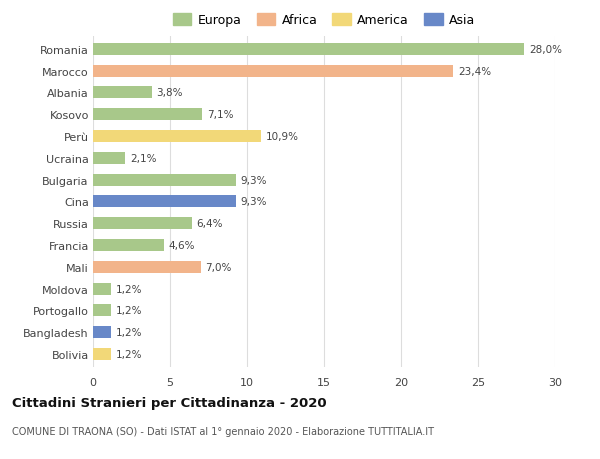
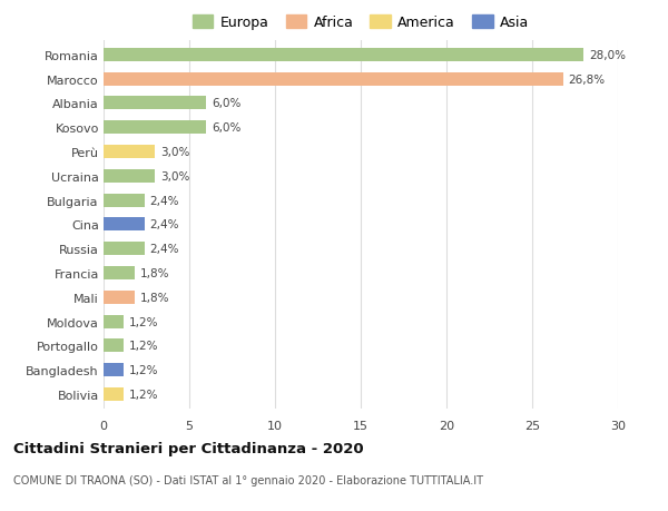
Marocco: 23,4% -> 26,8%
Albania: 3,8% -> 6,0%
Kosovo: 7,1% -> 6,0%
Perù: 10,9% -> 3,0%
Ucraina: 2,1% -> 3,0%
Bulgaria: 9,3% -> 2,4%
Cina: 9,3% -> 2,4%
Russia: 6,4% -> 2,4%
Francia: 4,6% -> 1,8%
Mali: 7,0% -> 1,8%
